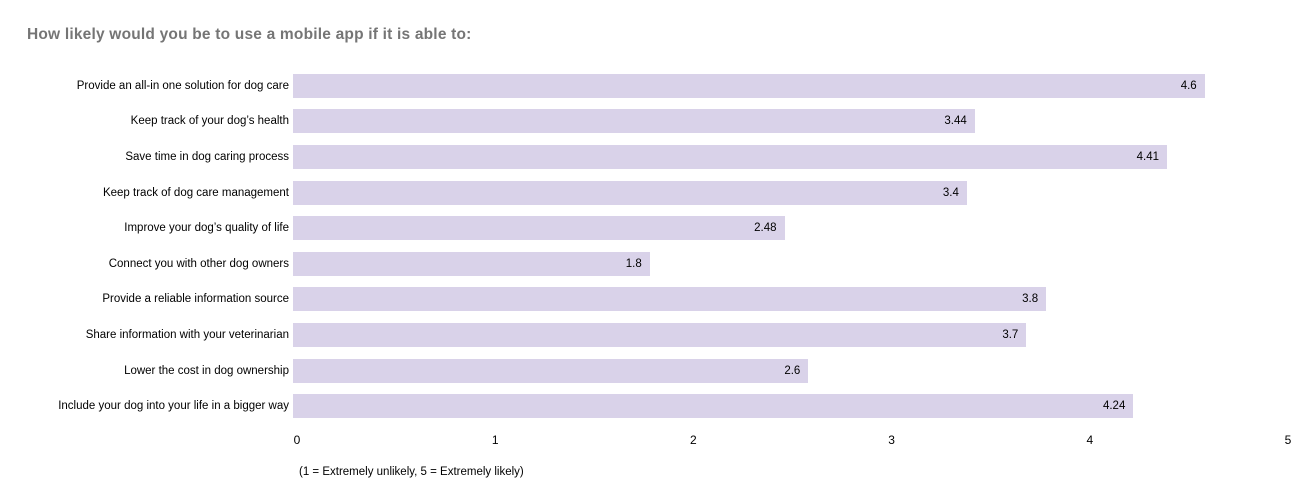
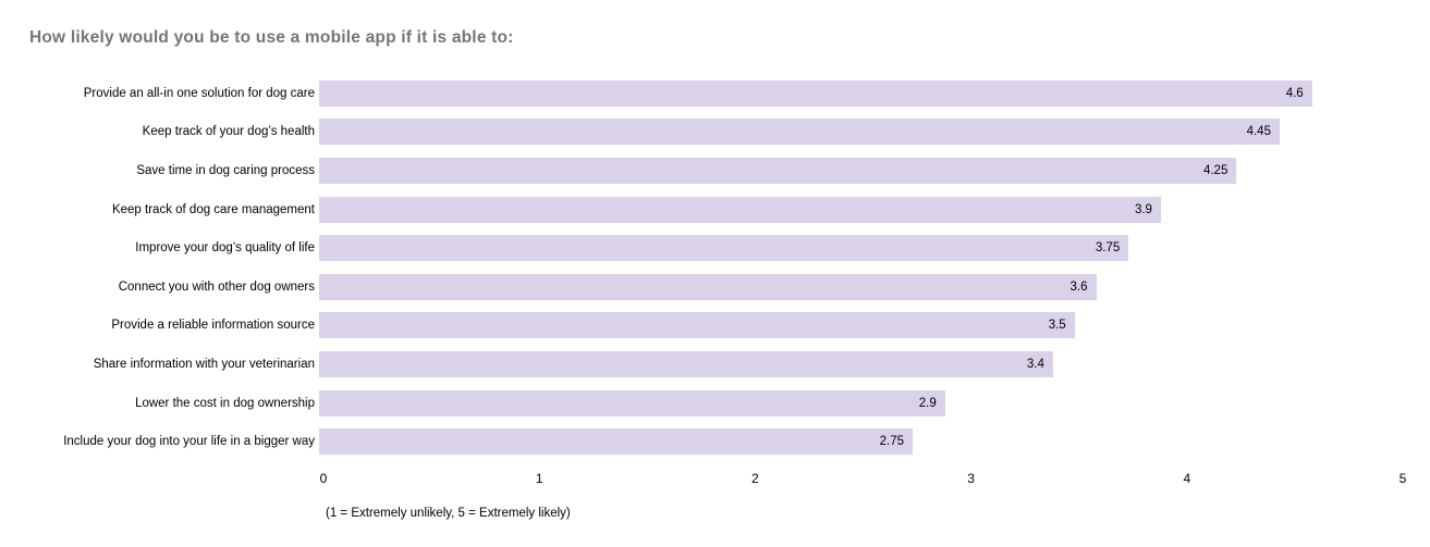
Keep track of your dog’s health: 3.44 -> 4.45
Save time in dog caring process: 4.41 -> 4.25
Keep track of dog care management: 3.4 -> 3.9
Improve your dog’s quality of life: 2.48 -> 3.75
Connect you with other dog owners: 1.8 -> 3.6
Provide a reliable information source: 3.8 -> 3.5
Share information with your veterinarian: 3.7 -> 3.4
Lower the cost in dog ownership: 2.6 -> 2.9
Include your dog into your life in a bigger way: 4.24 -> 2.75
